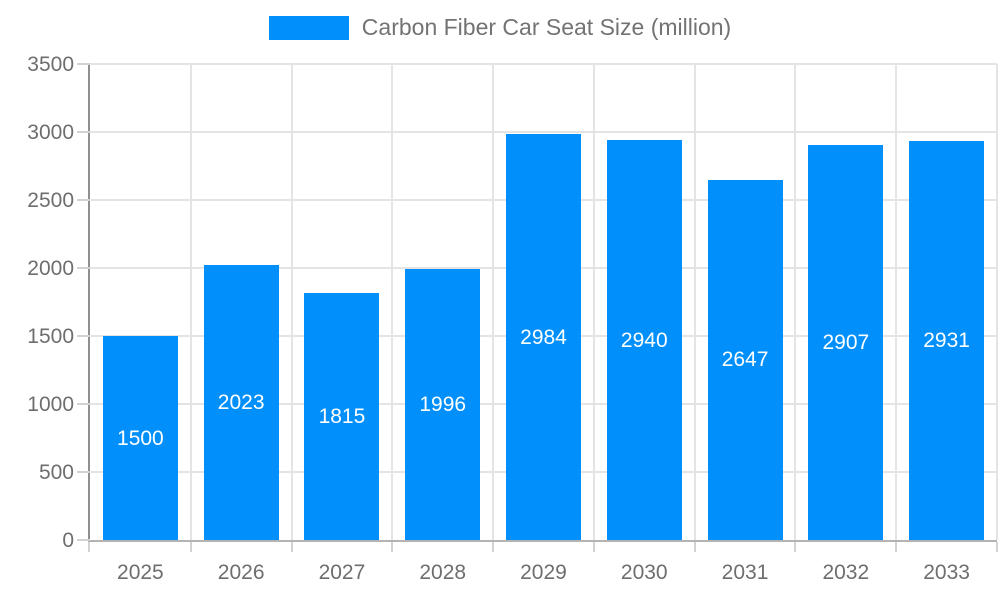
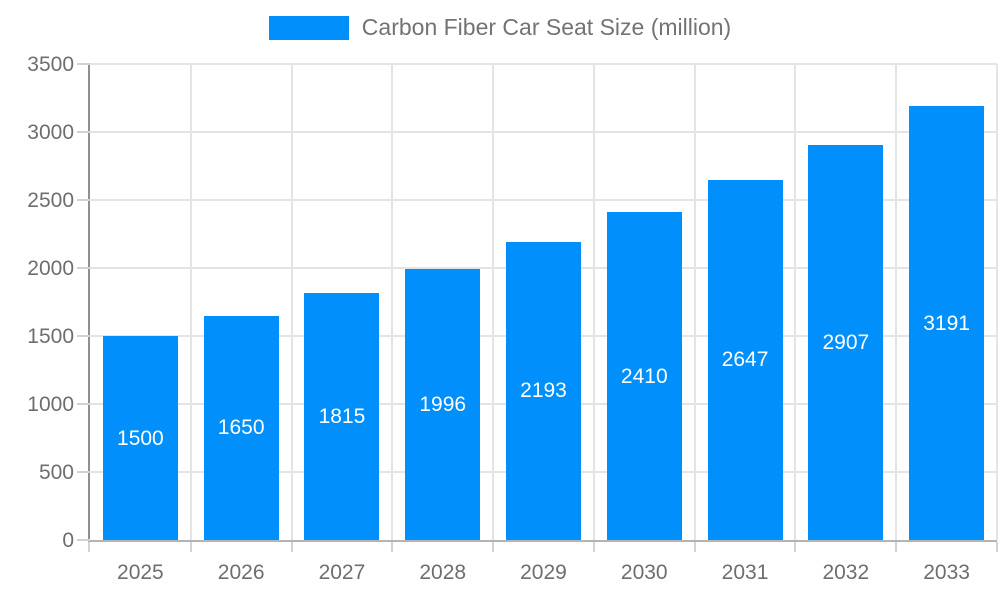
2026: 2023 -> 1650
2029: 2984 -> 2193
2030: 2940 -> 2410
2033: 2931 -> 3191
